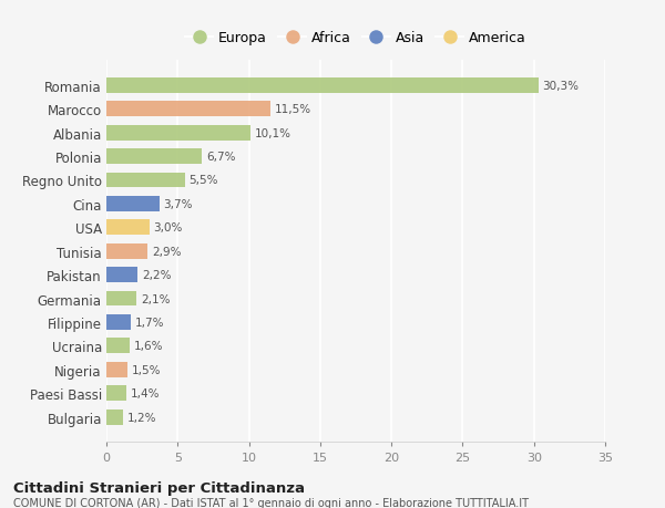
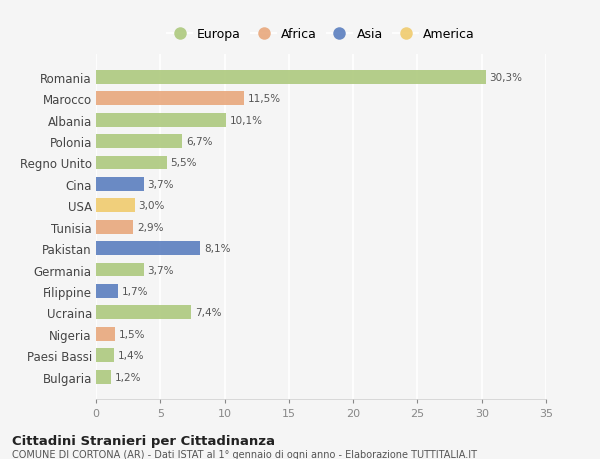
Pakistan: 2,2% -> 8,1%
Germania: 2,1% -> 3,7%
Ucraina: 1,6% -> 7,4%
